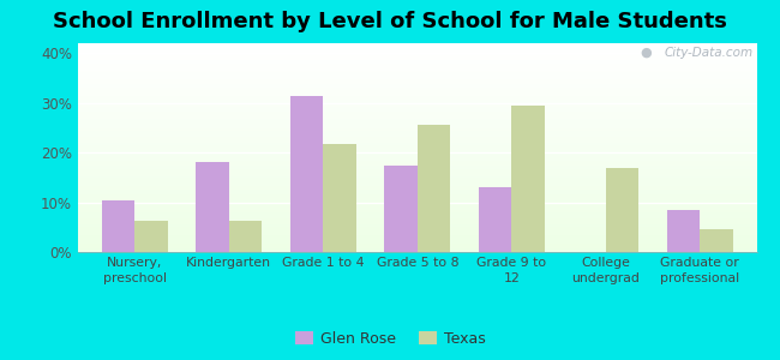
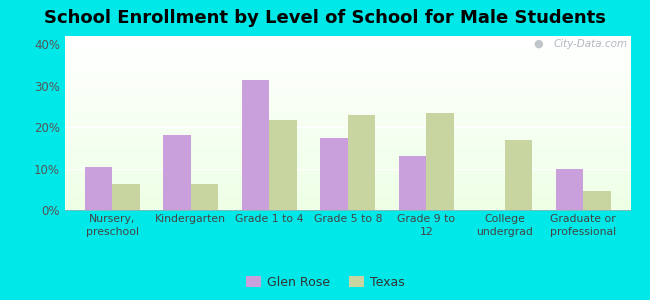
Texas/Grade 5 to 8: 25.5% -> 23.0%
Texas/Grade 9 to 12: 29.5% -> 23.5%
Glen Rose/Graduate or professional: 8.5% -> 9.8%
